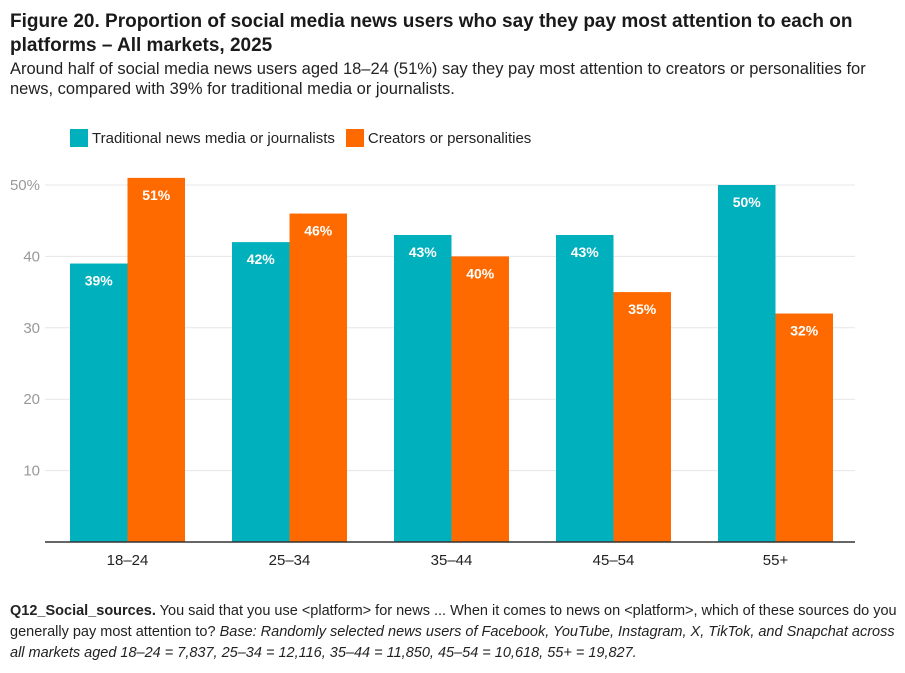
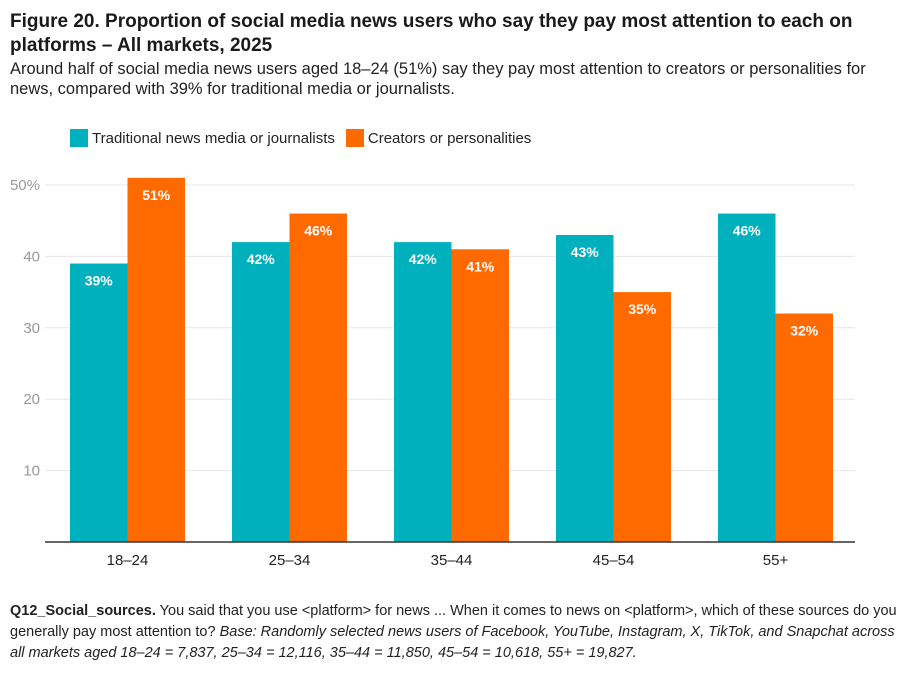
Traditional news media or journalists/35–44: 43% -> 42%
Creators or personalities/35–44: 40% -> 41%
Traditional news media or journalists/55+: 50% -> 46%
